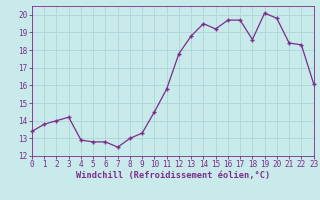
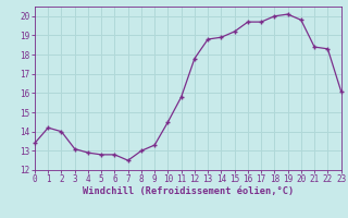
1: 13.8 -> 14.2
3: 14.2 -> 13.1
14: 19.5 -> 18.9
18: 18.6 -> 20.0
